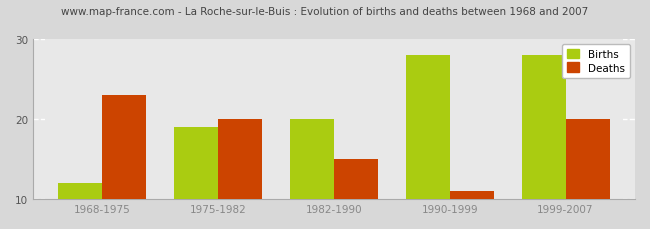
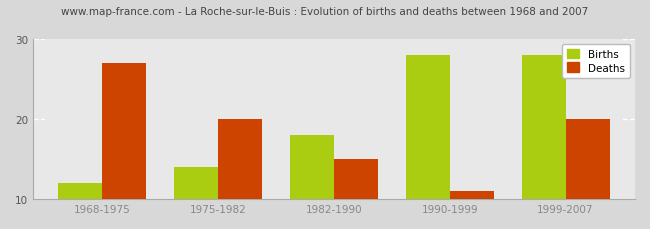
Deaths/1968-1975: 23 -> 27
Births/1975-1982: 19 -> 14
Births/1982-1990: 20 -> 18
